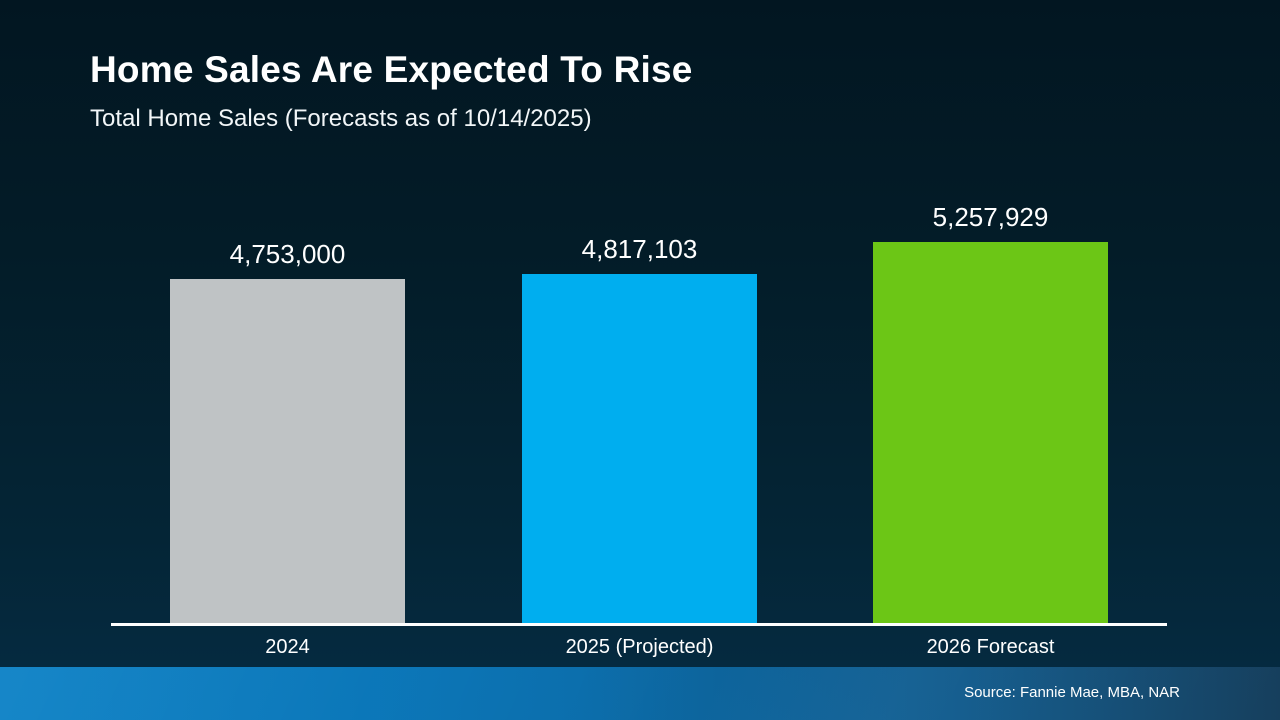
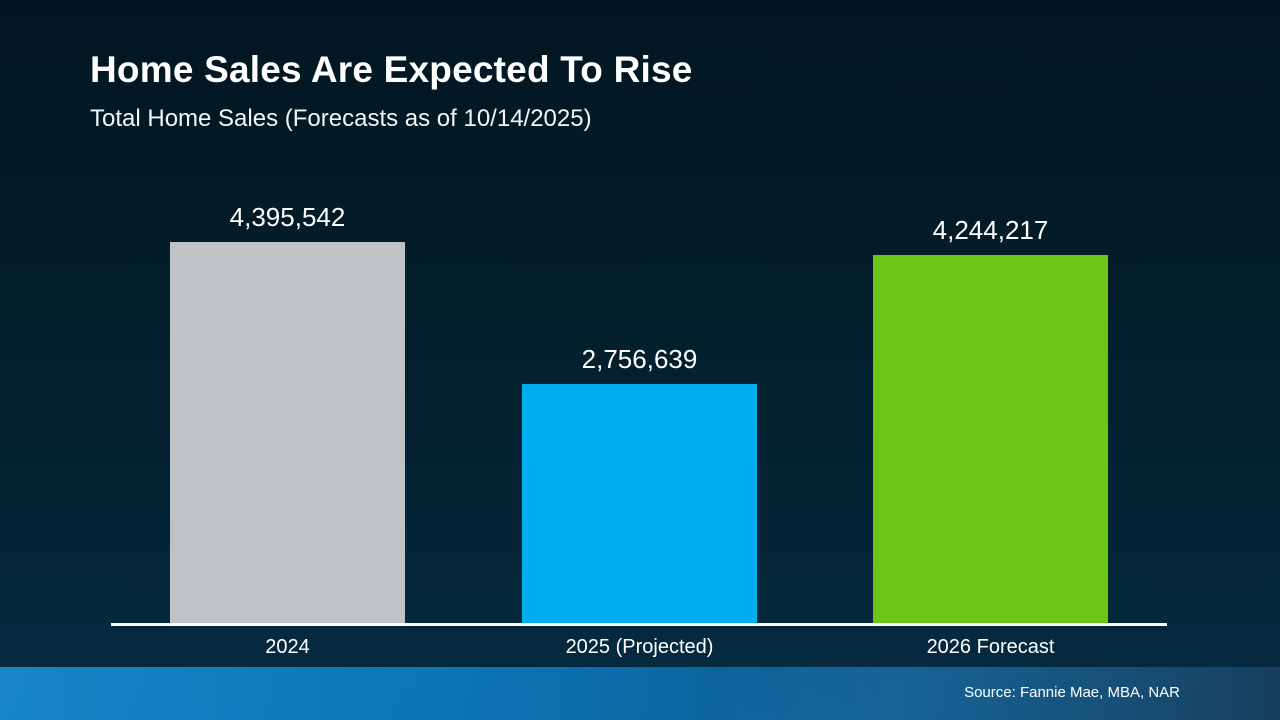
2024: 4,753,000 -> 4,395,542
2025 (Projected): 4,817,103 -> 2,756,639
2026 Forecast: 5,257,929 -> 4,244,217
